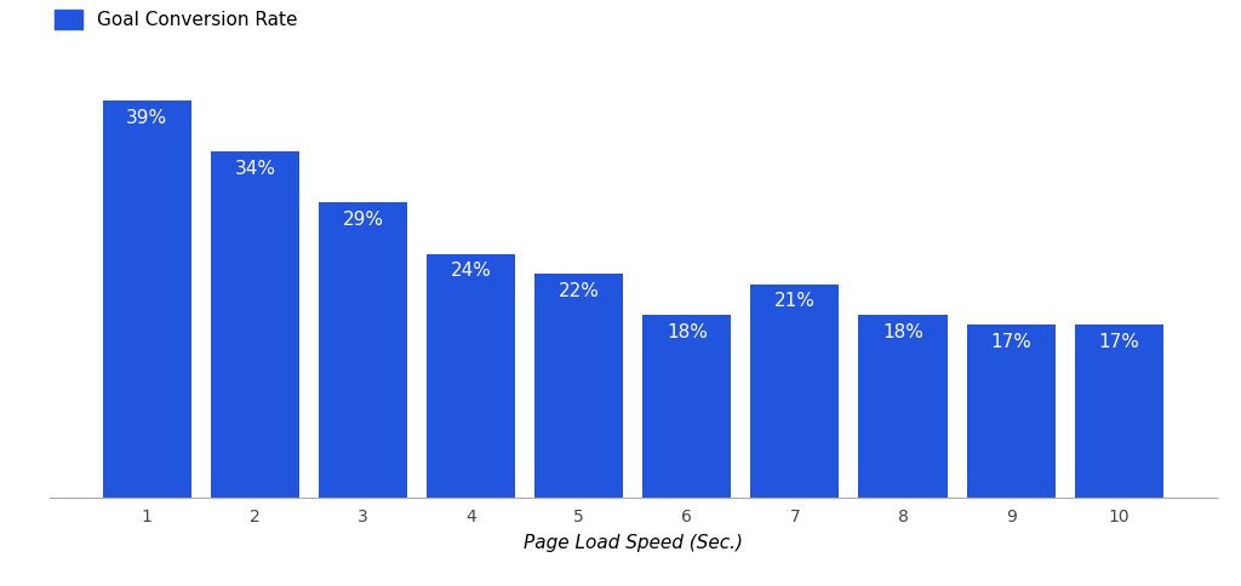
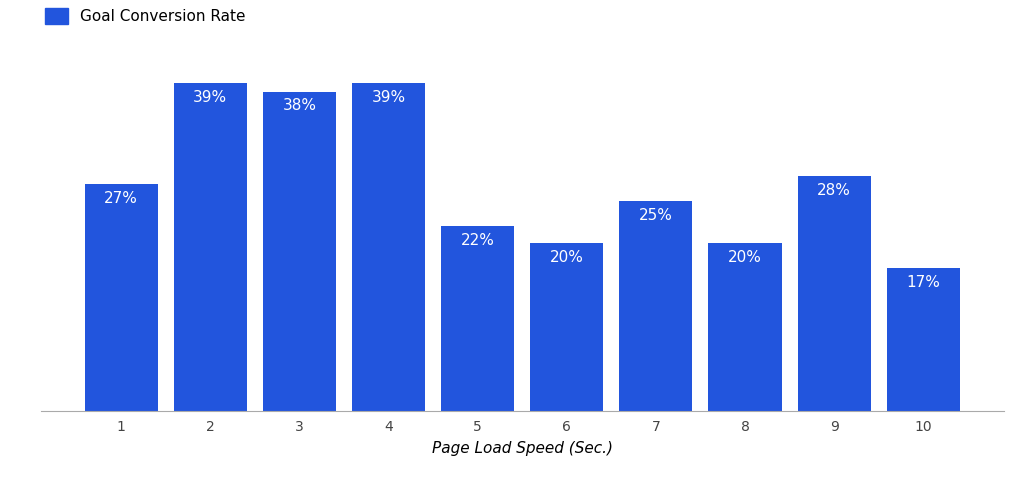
1: 39% -> 27%
2: 34% -> 39%
3: 29% -> 38%
4: 24% -> 39%
6: 18% -> 20%
7: 21% -> 25%
8: 18% -> 20%
9: 17% -> 28%
